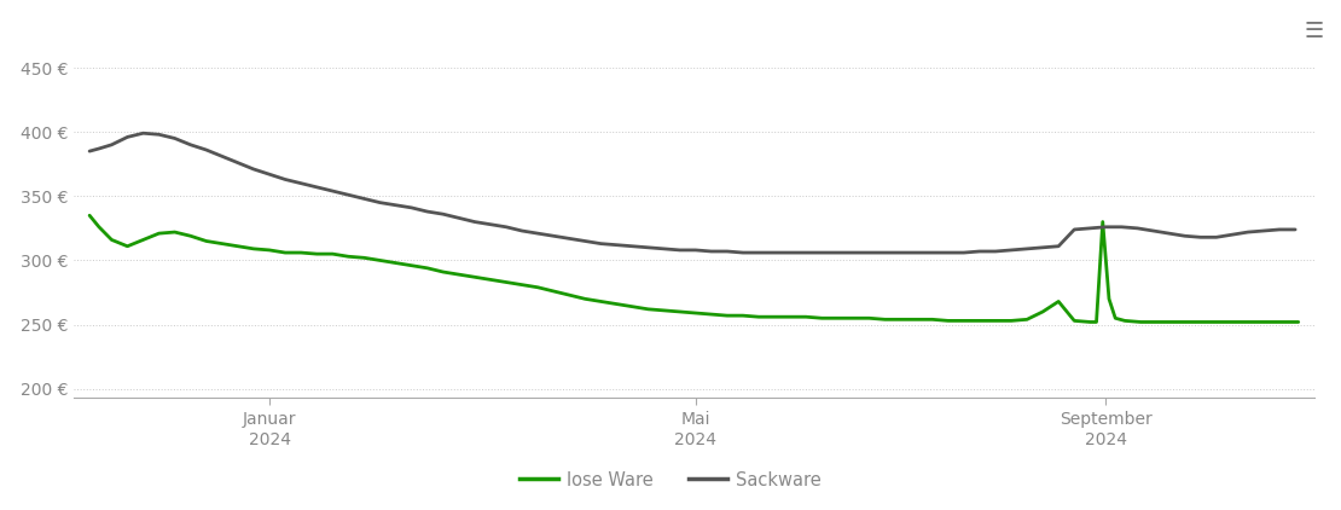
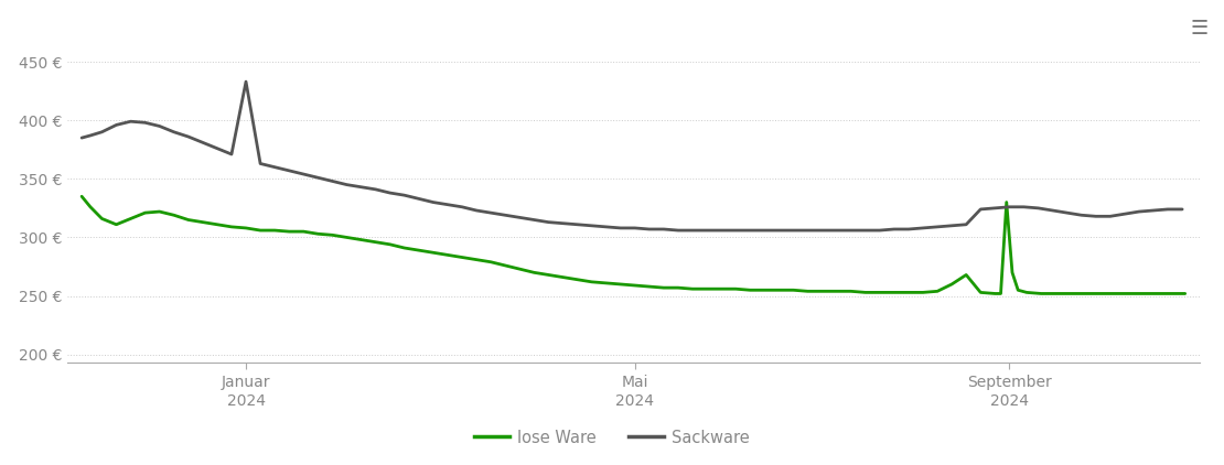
Sackware/Januar 2024: 367 € -> 433 €
